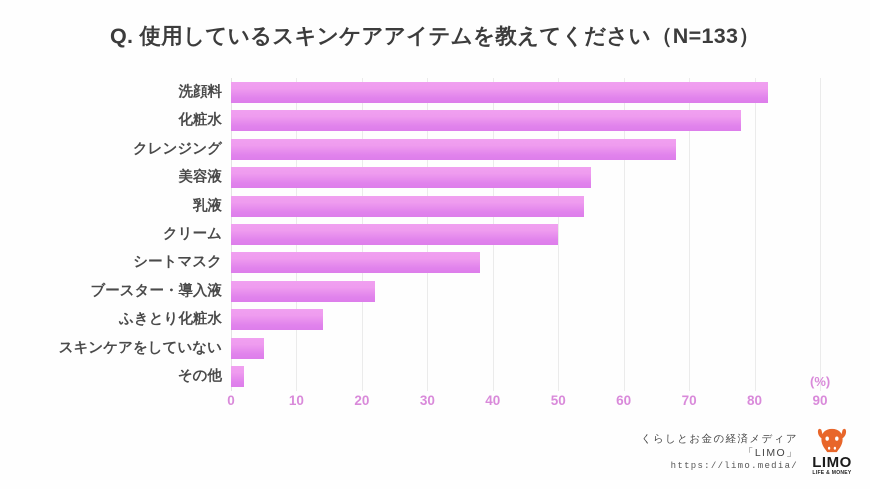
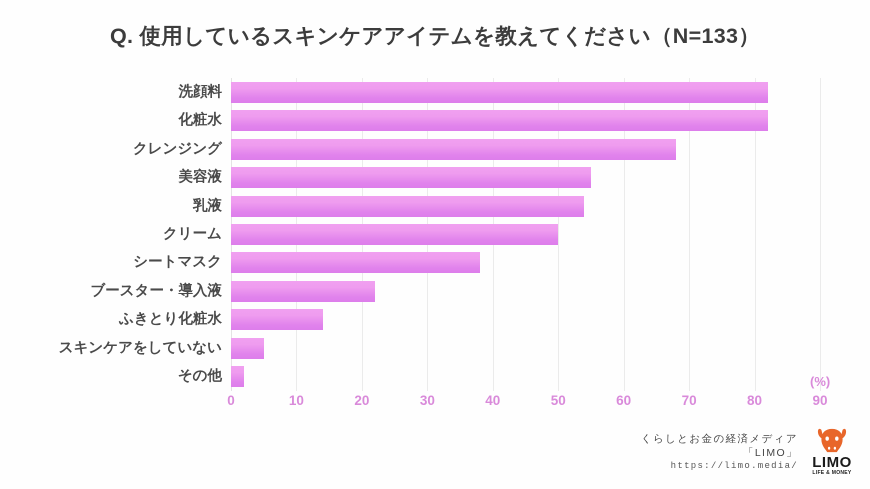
化粧水: 78 -> 82
